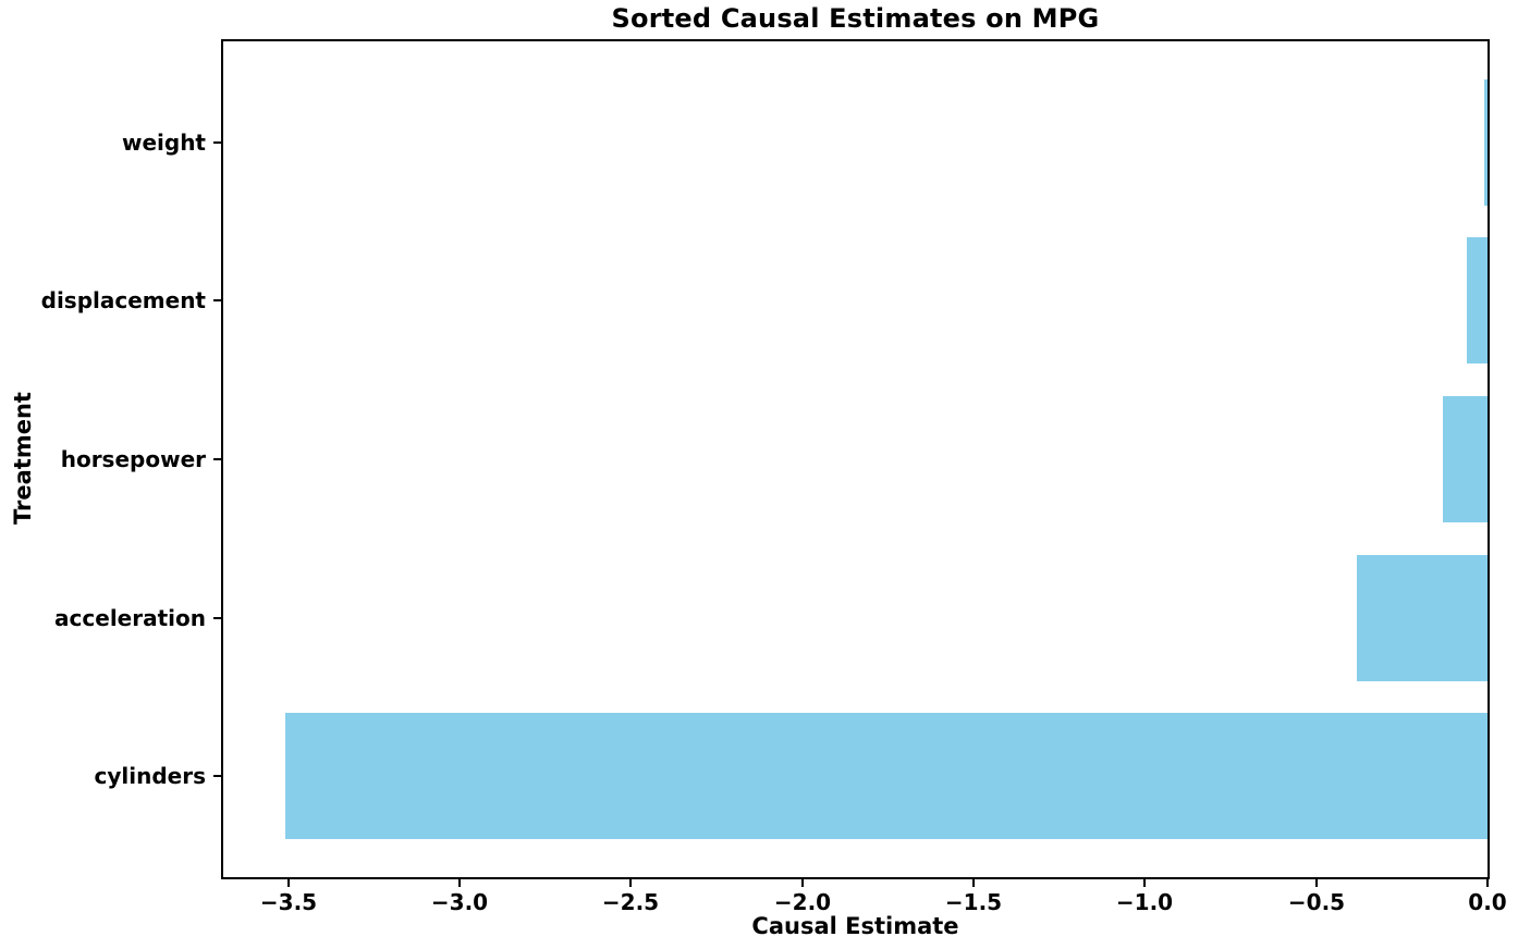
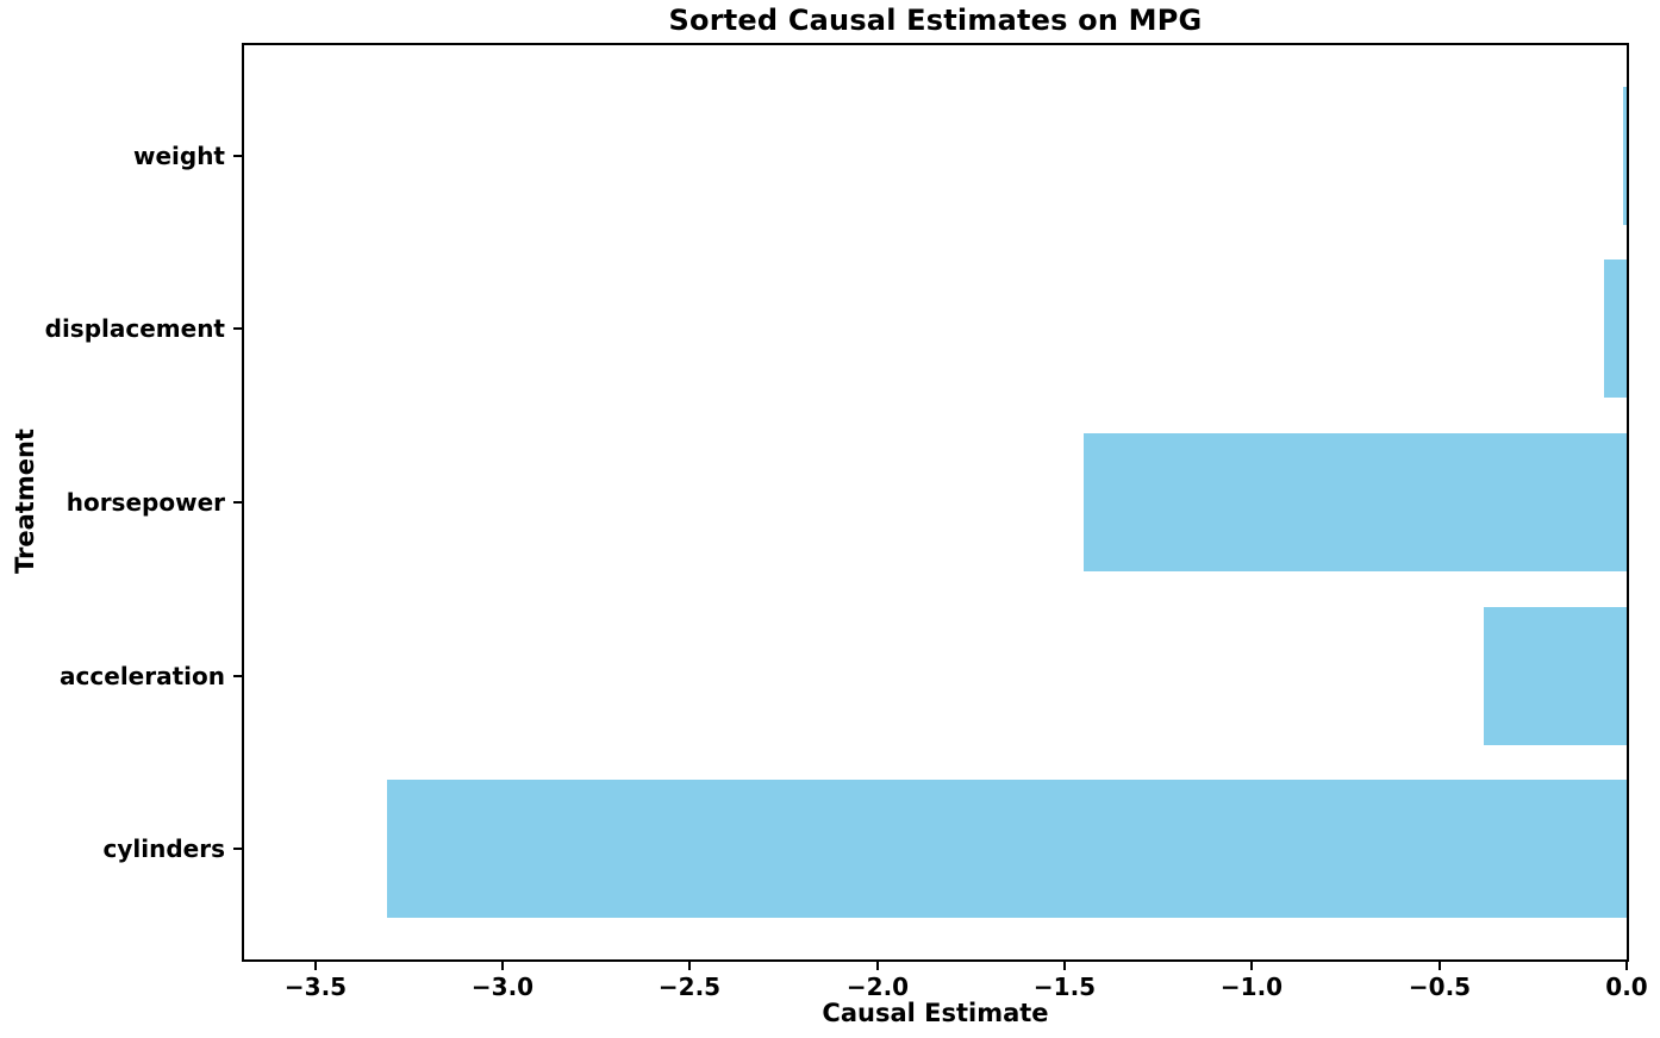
horsepower: -0.13 -> -1.45
cylinders: -3.51 -> -3.31
